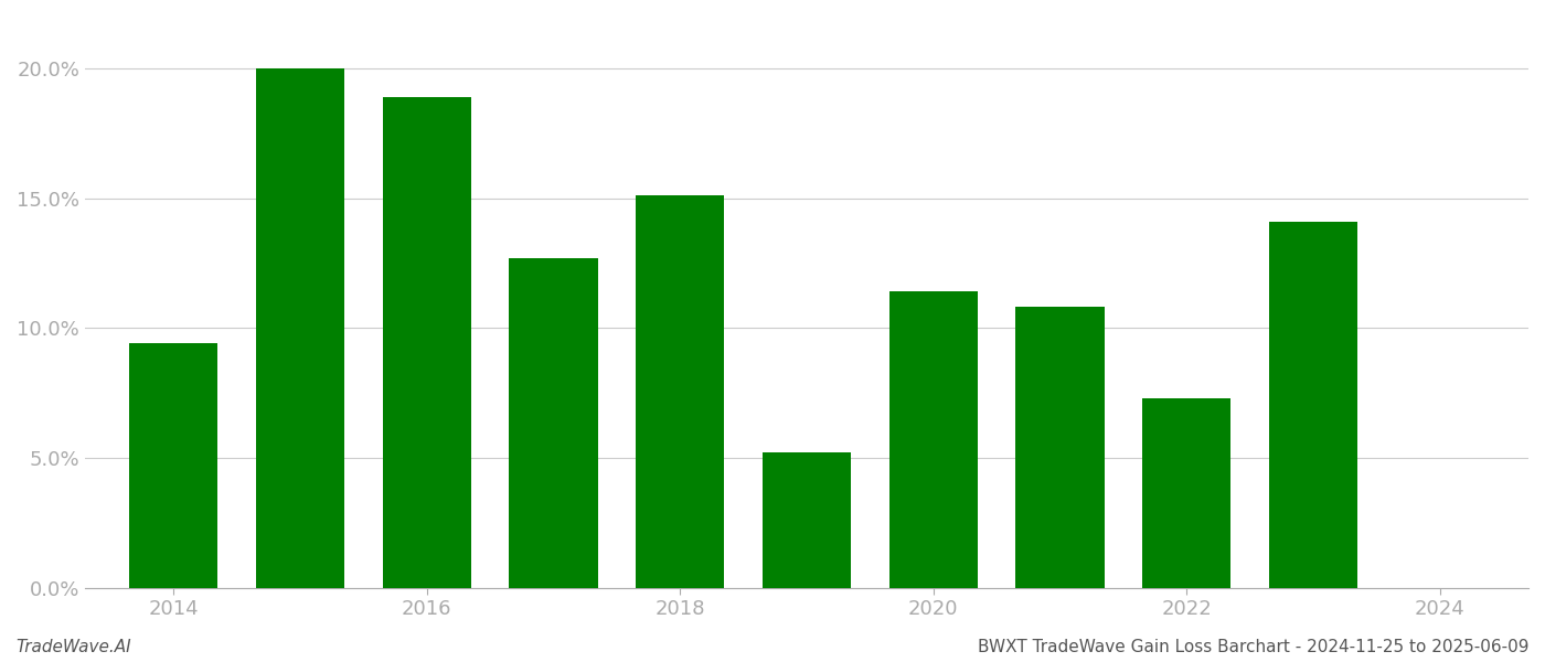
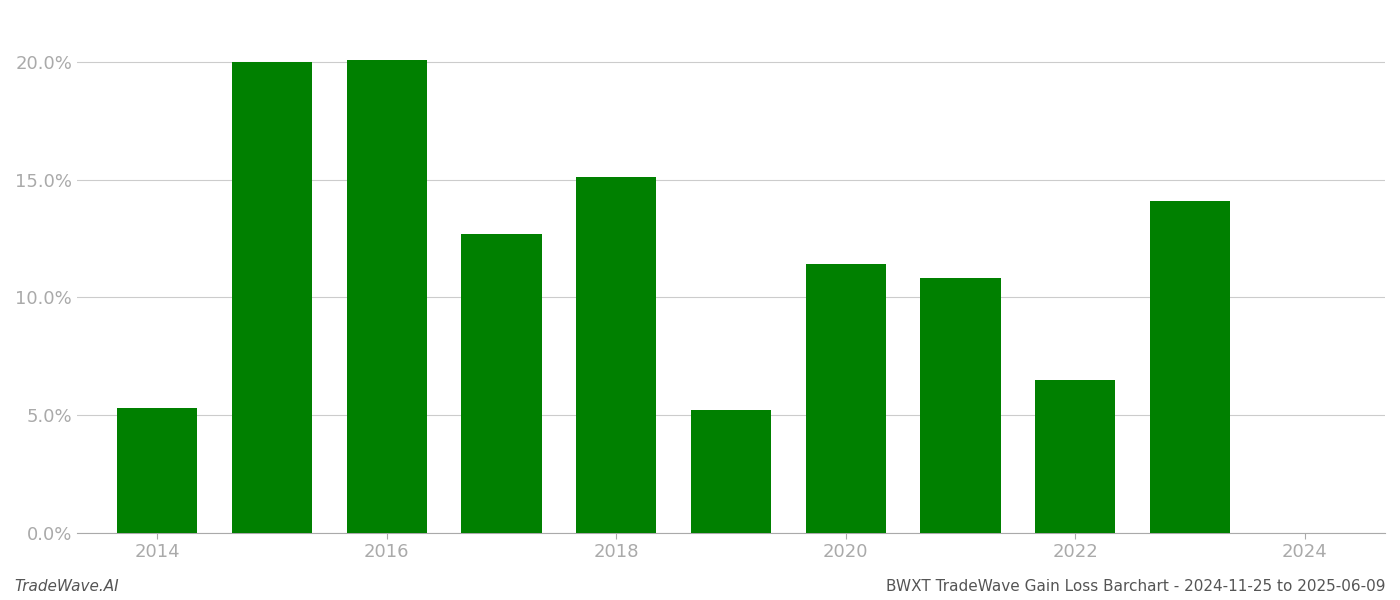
2014: 9.4% -> 5.3%
2016: 18.9% -> 20.1%
2022: 7.3% -> 6.5%
